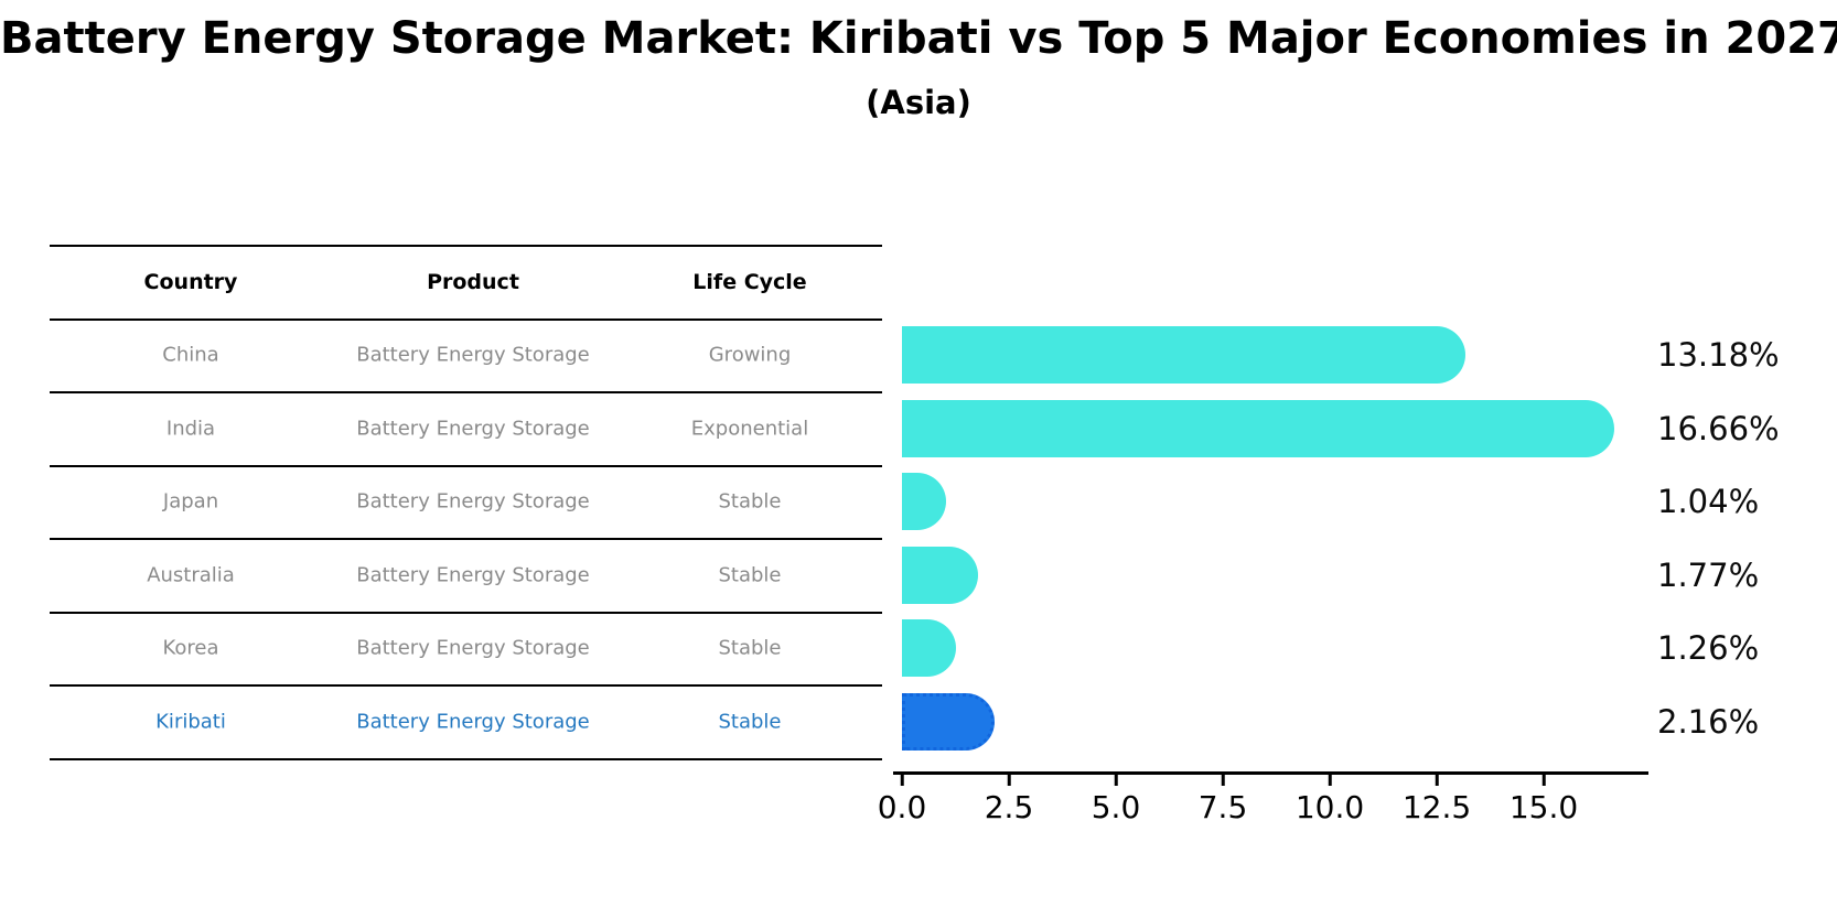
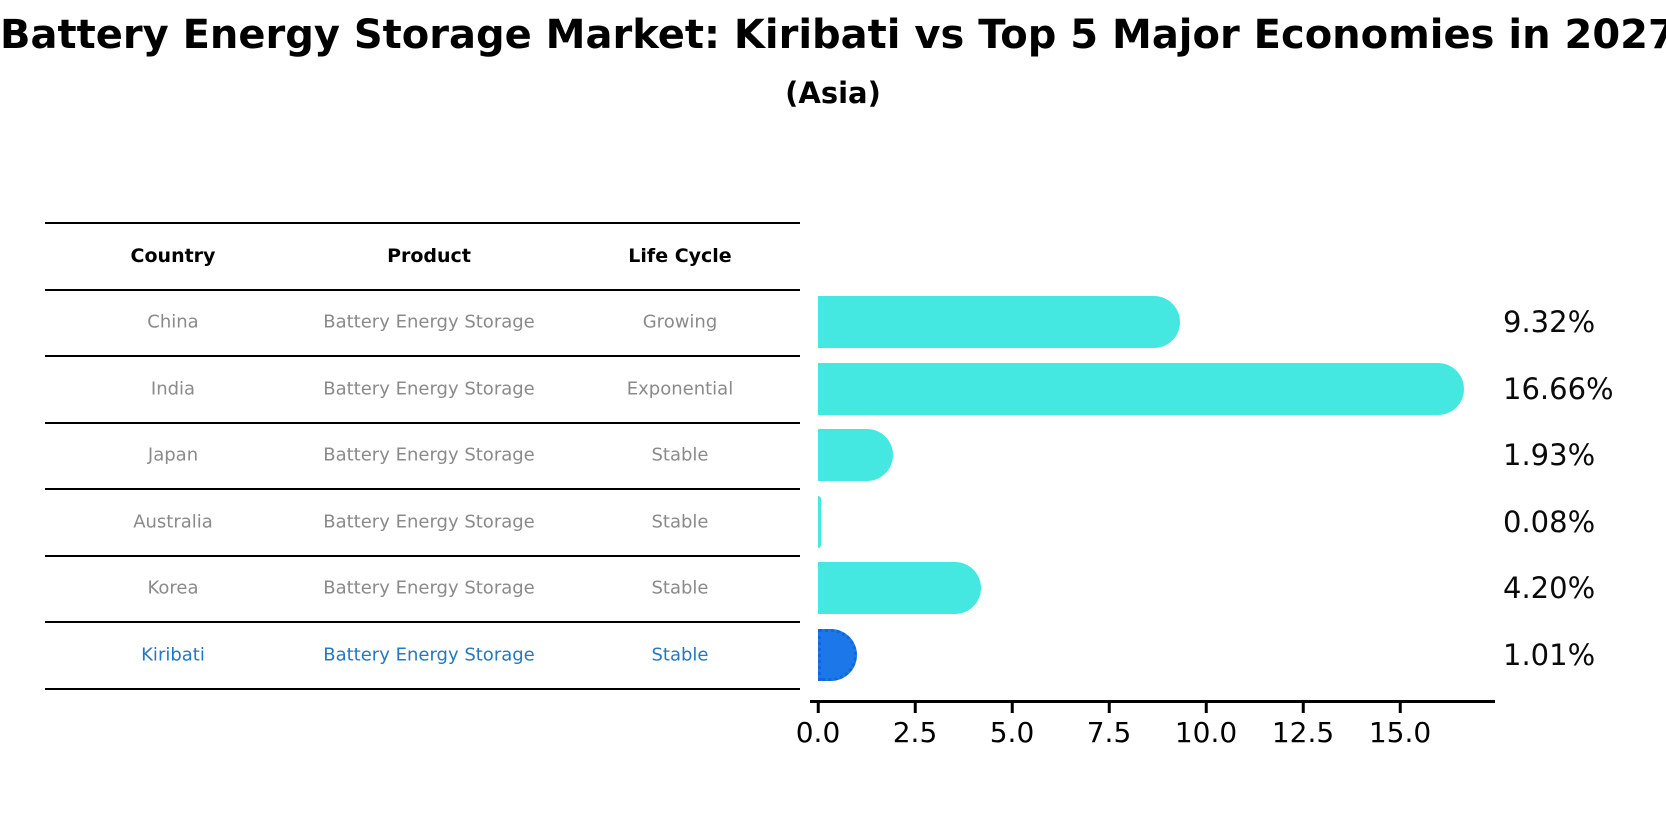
China: 13.18% -> 9.32%
Japan: 1.04% -> 1.93%
Australia: 1.77% -> 0.08%
Korea: 1.26% -> 4.20%
Kiribati: 2.16% -> 1.01%
